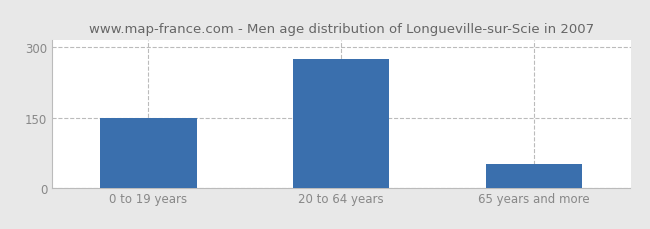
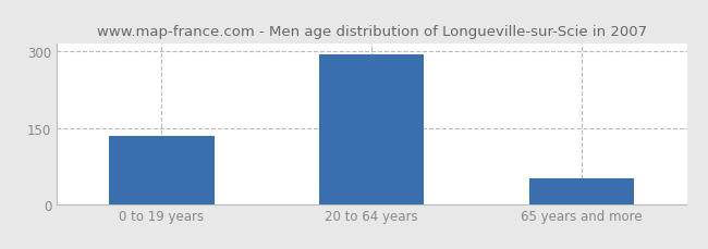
0 to 19 years: 148 -> 135
20 to 64 years: 275 -> 295
